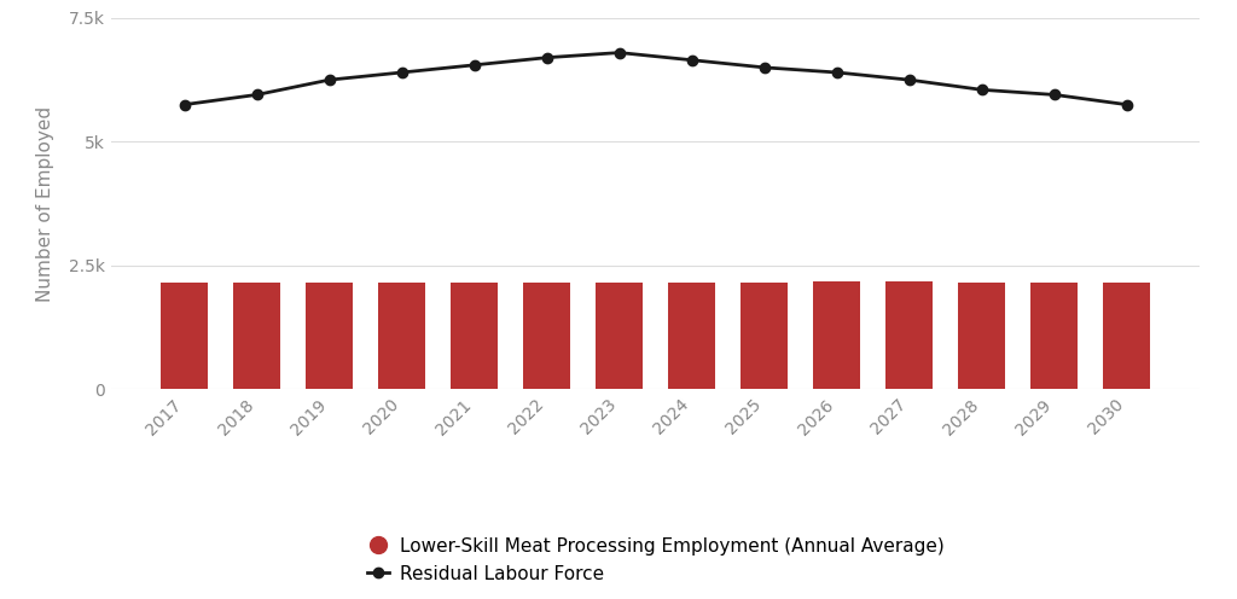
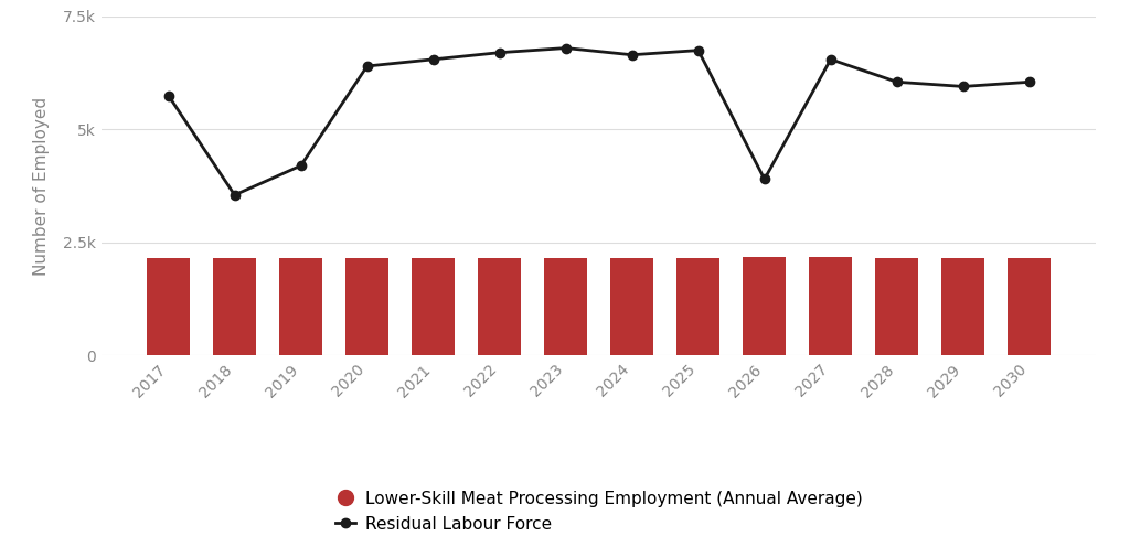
Residual Labour Force/2018: 5.95k -> 3.55k
Residual Labour Force/2019: 6.25k -> 4.20k
Residual Labour Force/2025: 6.50k -> 6.75k
Residual Labour Force/2026: 6.40k -> 3.90k
Residual Labour Force/2027: 6.25k -> 6.55k
Residual Labour Force/2030: 5.75k -> 6.05k
